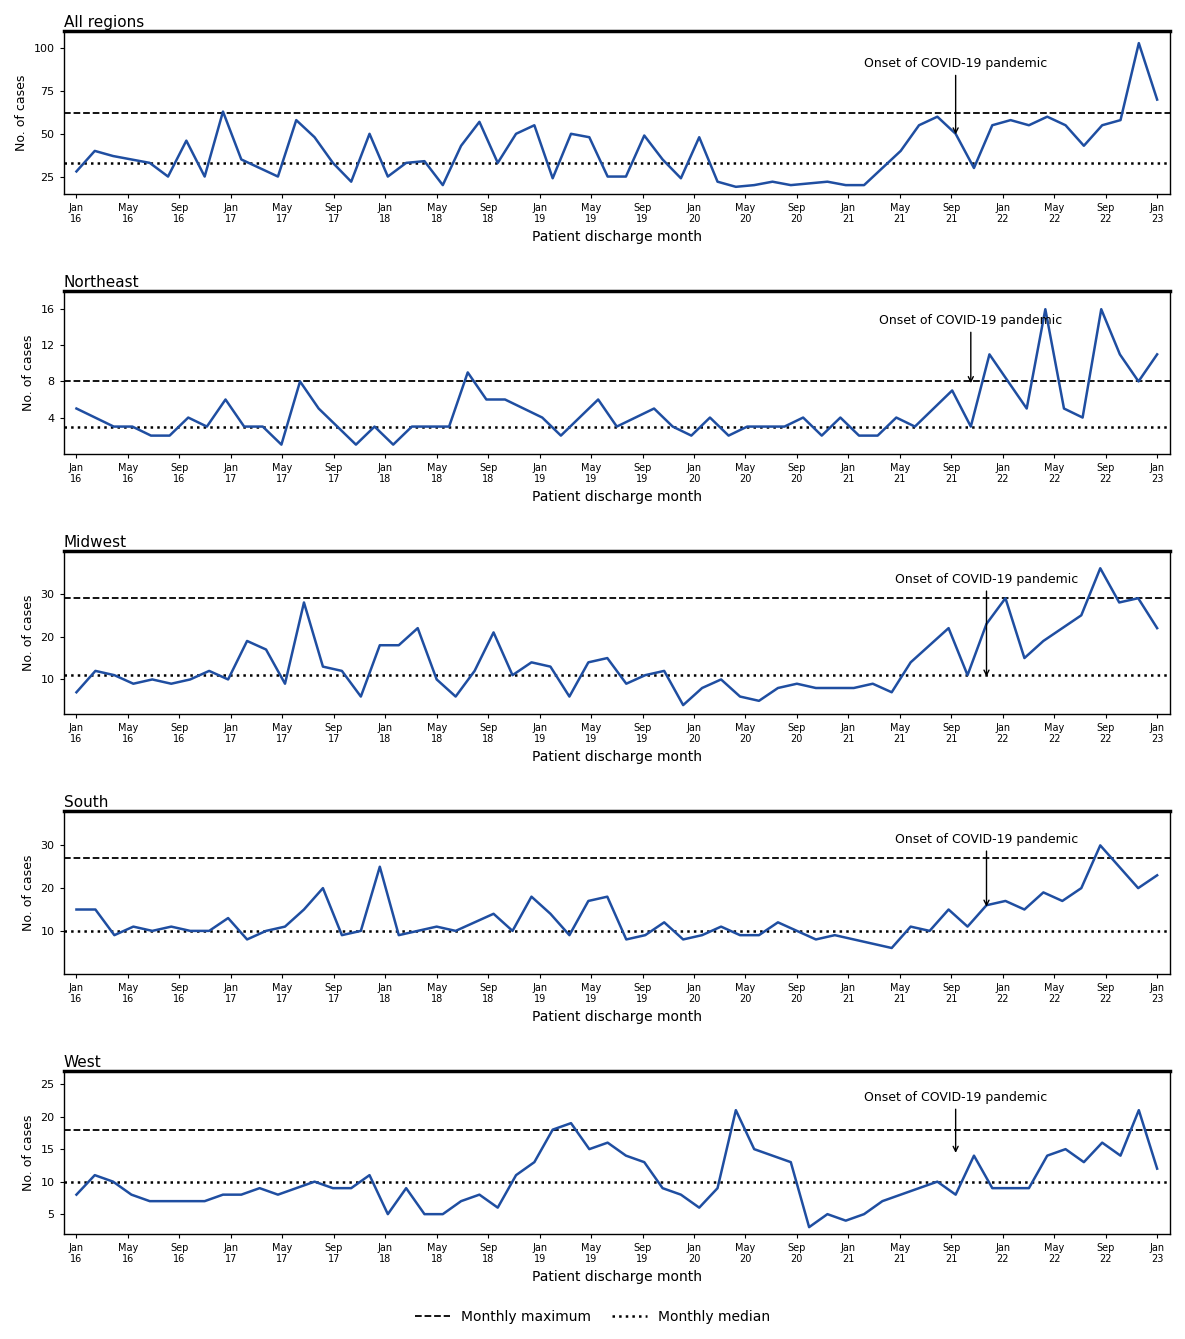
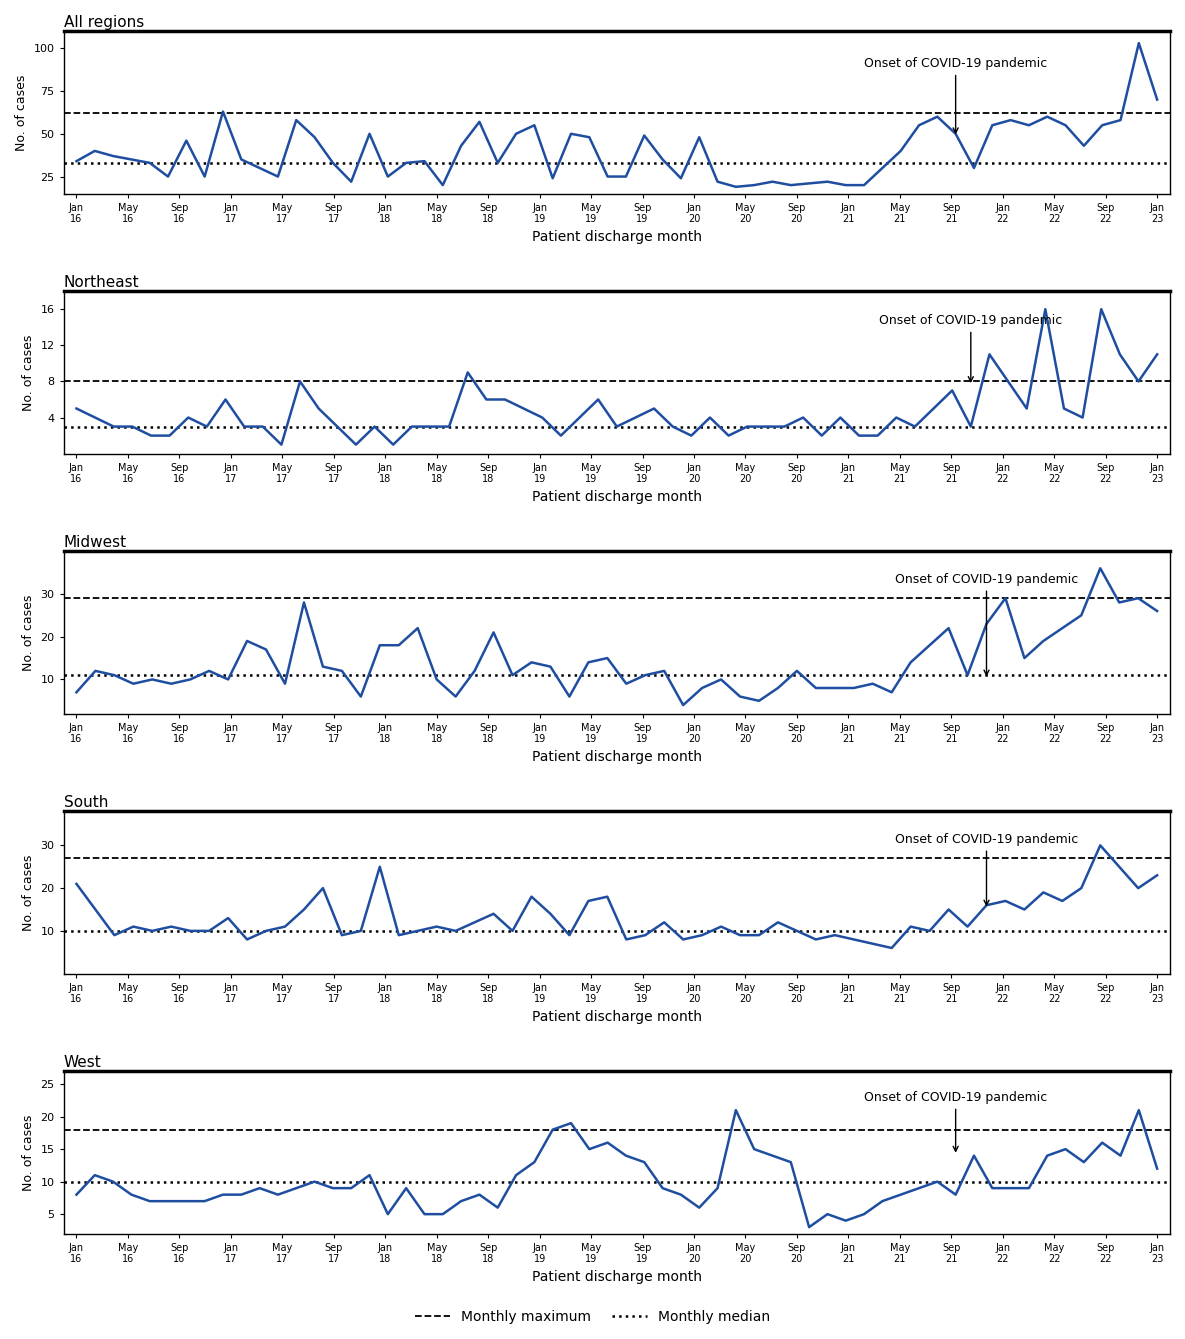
All regions/Jan 16: 28 -> 34
Midwest/Sep 20: 9 -> 12
Midwest/Jan 23: 22 -> 26
South/Jan 16: 15 -> 21
